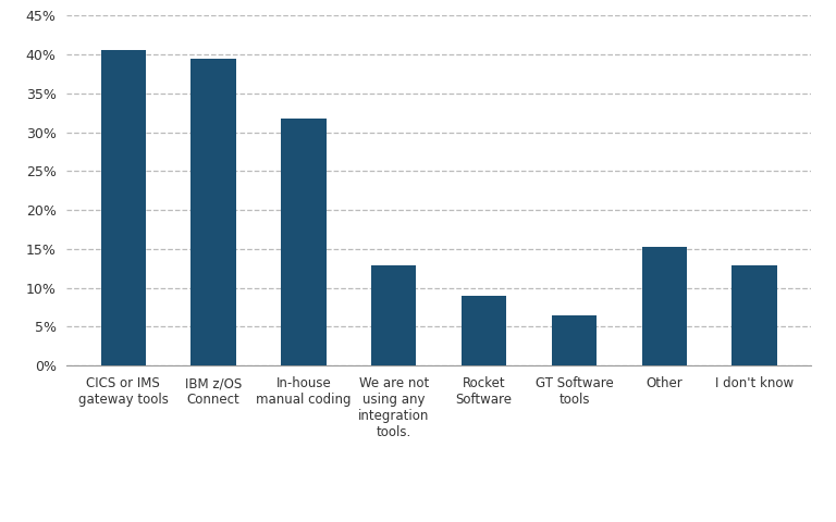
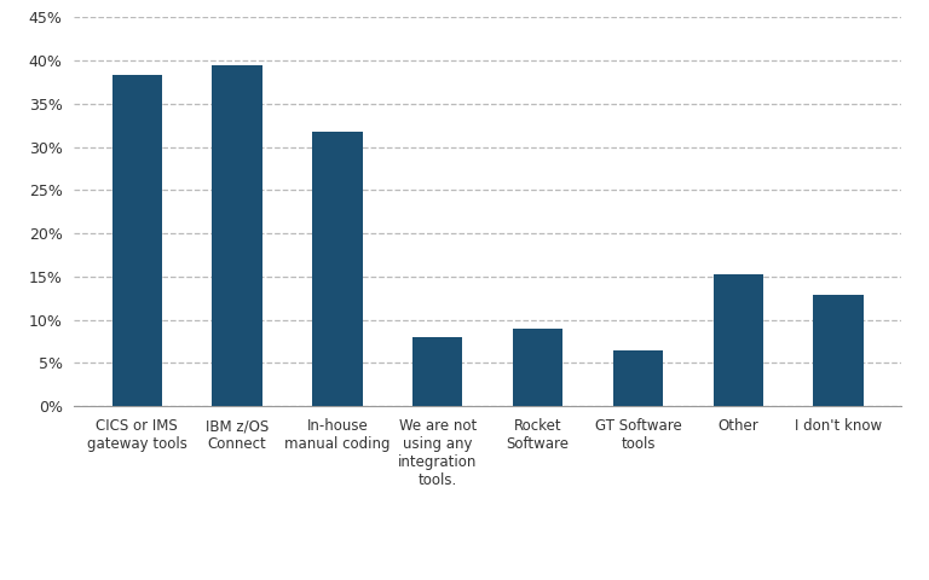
CICS or IMS gateway tools: 40.6% -> 38.4%
We are not using any integration tools.: 12.9% -> 8.0%
